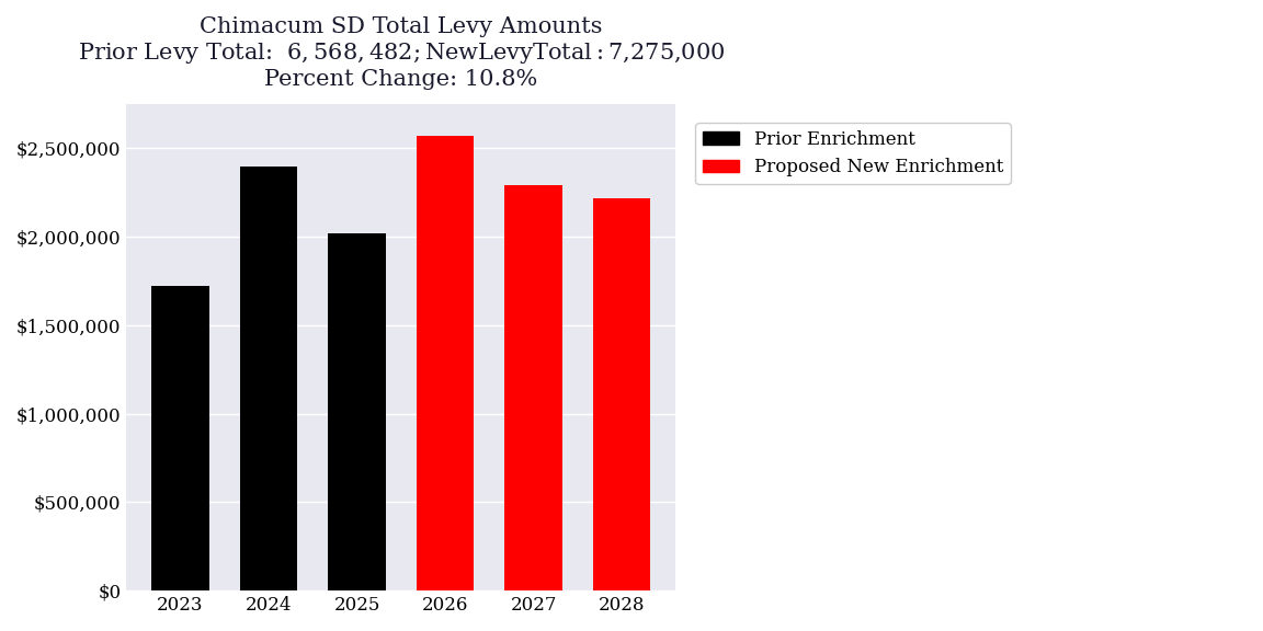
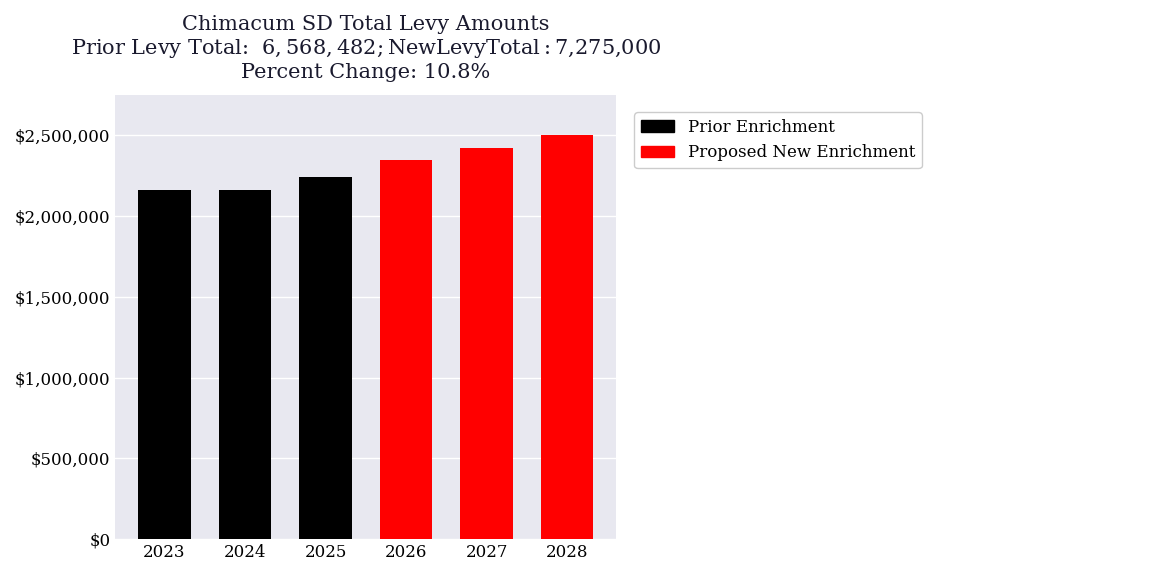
2023: $1,720,000 -> $2,160,000
2024: $2,400,000 -> $2,160,000
2025: $2,020,000 -> $2,240,000
2026: $2,570,000 -> $2,350,000
2027: $2,290,000 -> $2,420,000
2028: $2,220,000 -> $2,500,000
